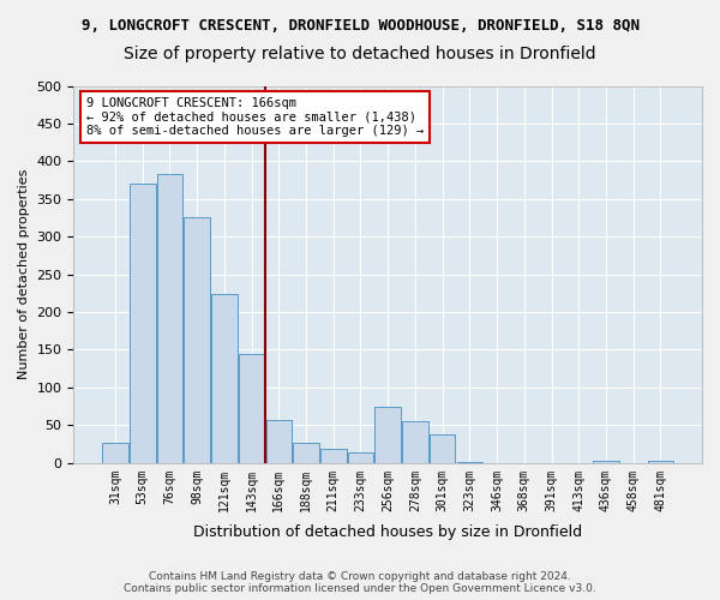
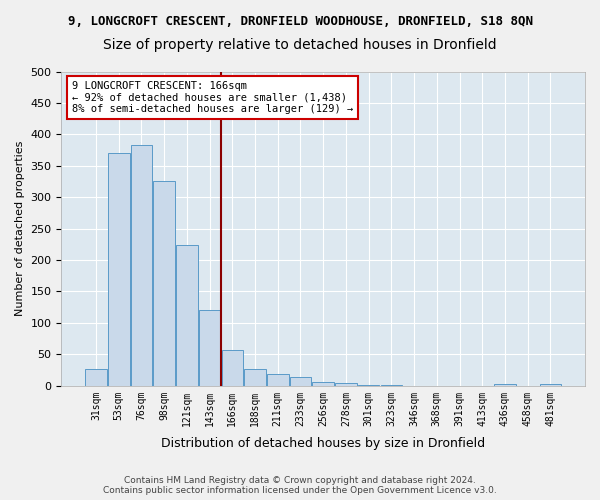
143sqm: 144 -> 121
256sqm: 74 -> 6
278sqm: 56 -> 5
301sqm: 38 -> 2
